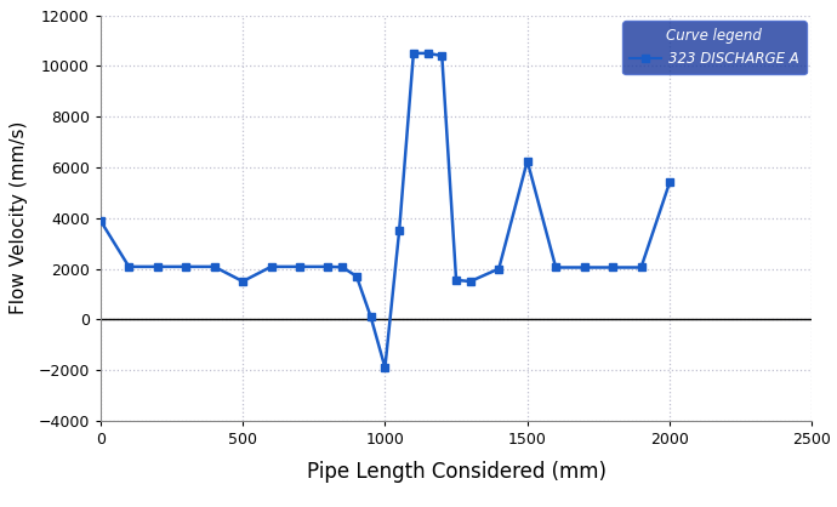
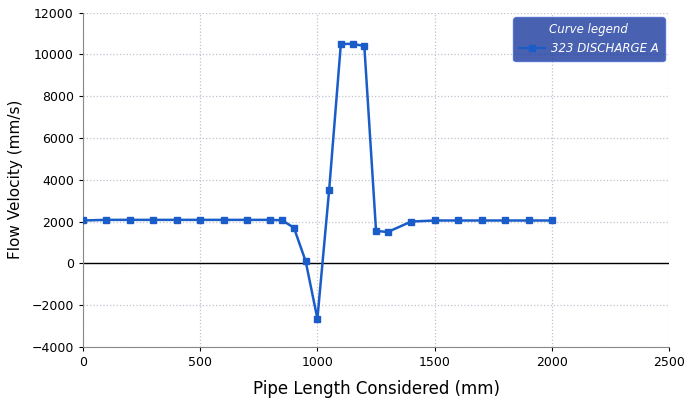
0: 3900 -> 2050
500: 1500 -> 2080
1000: -1900 -> -2650
1500: 6250 -> 2050
2000: 5400 -> 2050
